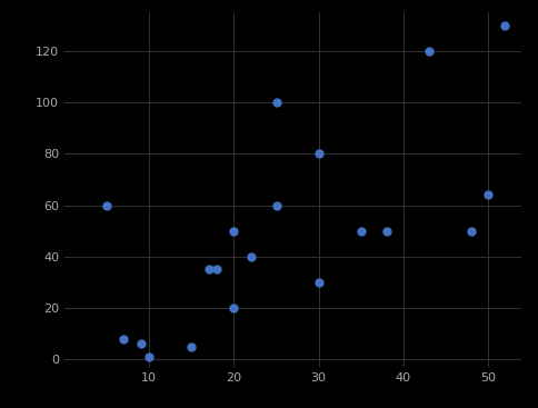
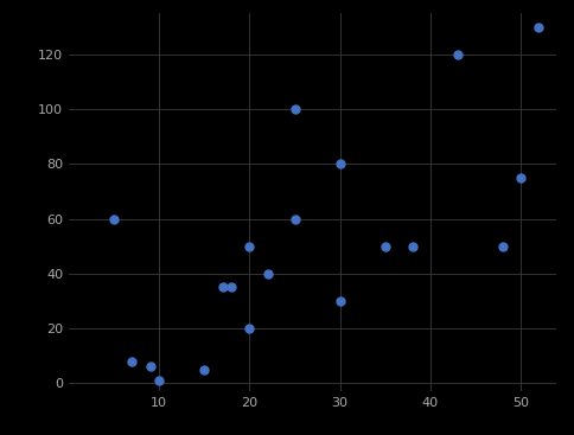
50: 64 -> 75
